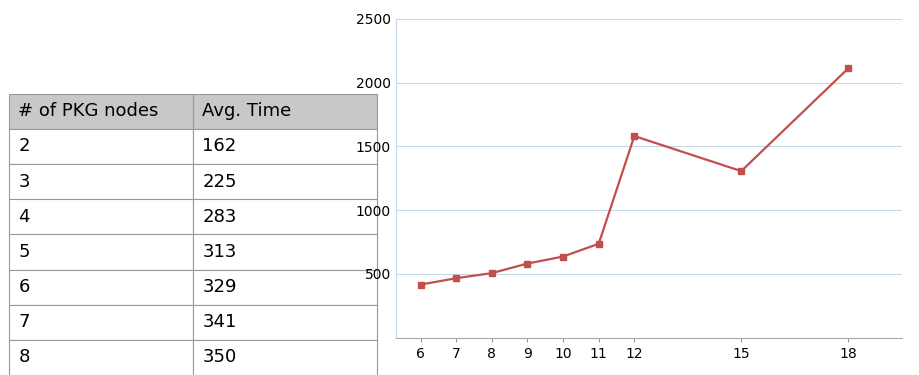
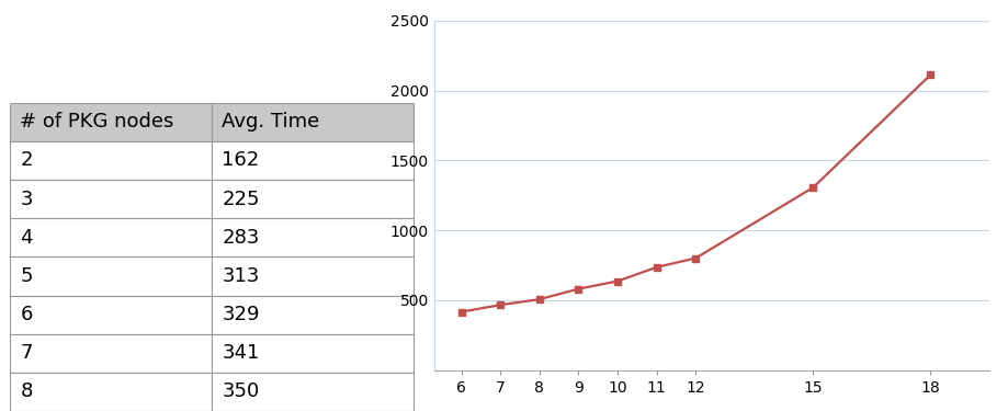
12: 1580 -> 800
